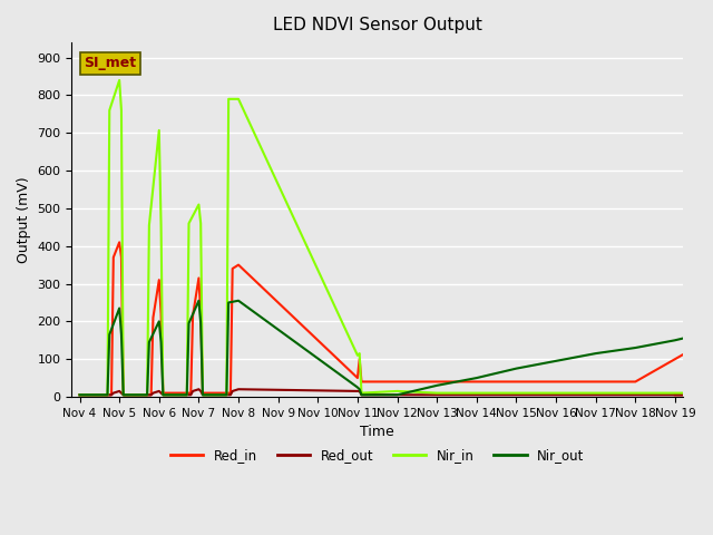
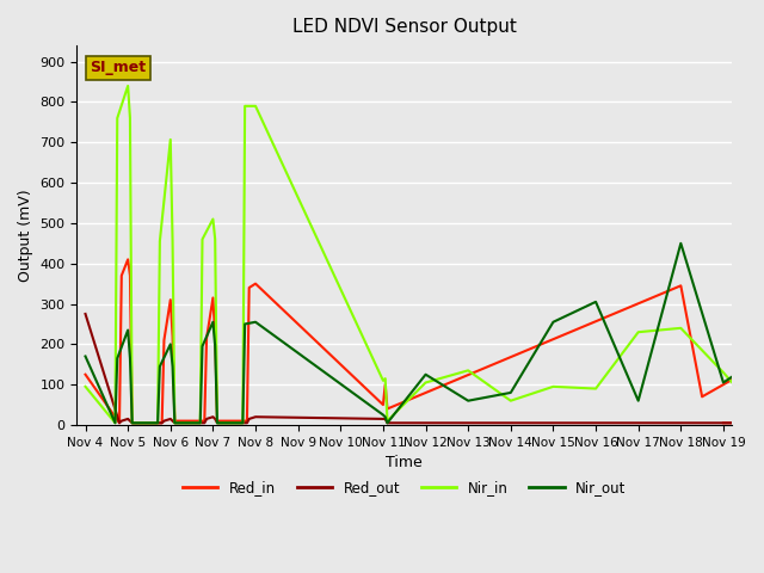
Red_in/Nov 4: 5 -> 125
Red_out/Nov 4: 5 -> 275
Nir_in/Nov 4: 5 -> 95
Nir_out/Nov 4: 5 -> 170
Nir_in/Nov 12: 15 -> 105
Nir_out/Nov 12: 5 -> 125
Nir_in/Nov 13: 10 -> 135
Nir_out/Nov 13: 30 -> 60
Nir_in/Nov 14: 10 -> 60
Nir_out/Nov 14: 50 -> 80
Nir_in/Nov 15: 10 -> 95
Nir_out/Nov 15: 75 -> 255
Nir_in/Nov 16: 10 -> 90
Nir_out/Nov 16: 95 -> 305
Nir_in/Nov 17: 10 -> 230
Nir_out/Nov 17: 115 -> 60
Red_in/Nov 18: 40 -> 345
Nir_in/Nov 18: 10 -> 240
Nir_out/Nov 18: 130 -> 450
Nir_in/Nov 19: 10 -> 130
Nir_out/Nov 19: 150 -> 105
